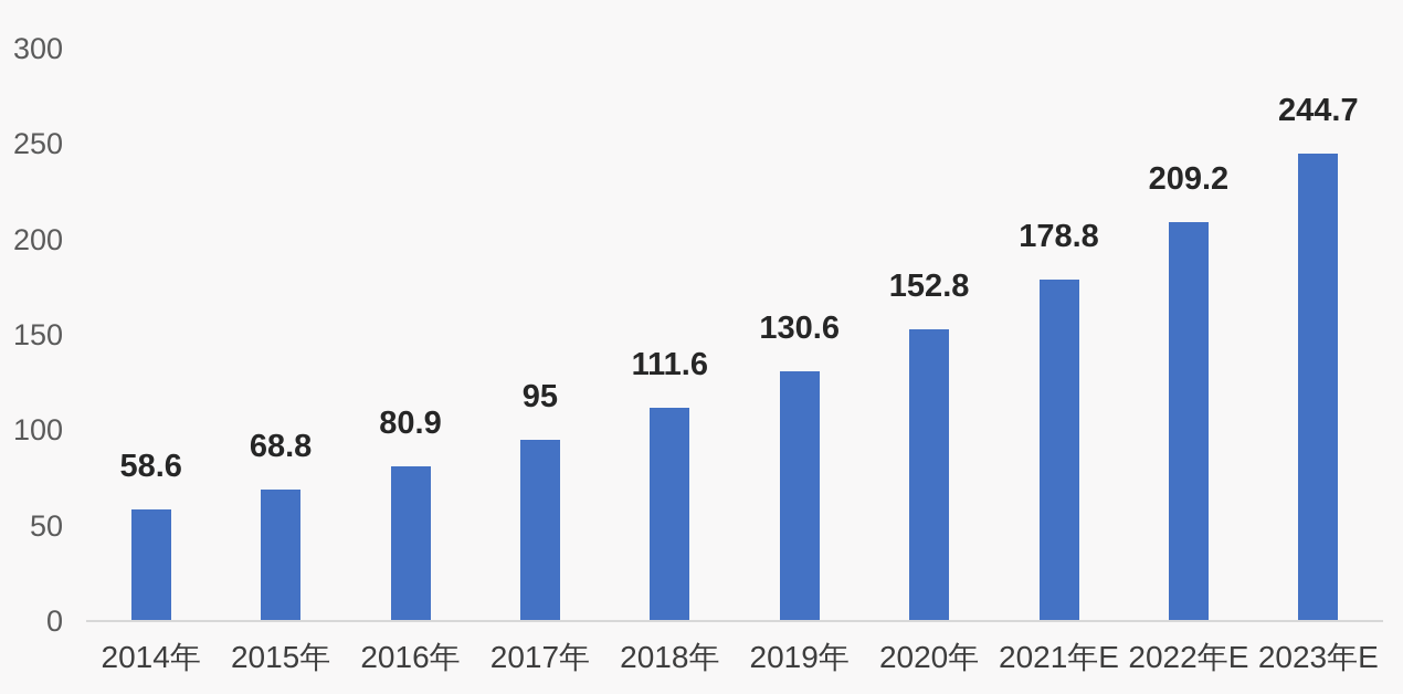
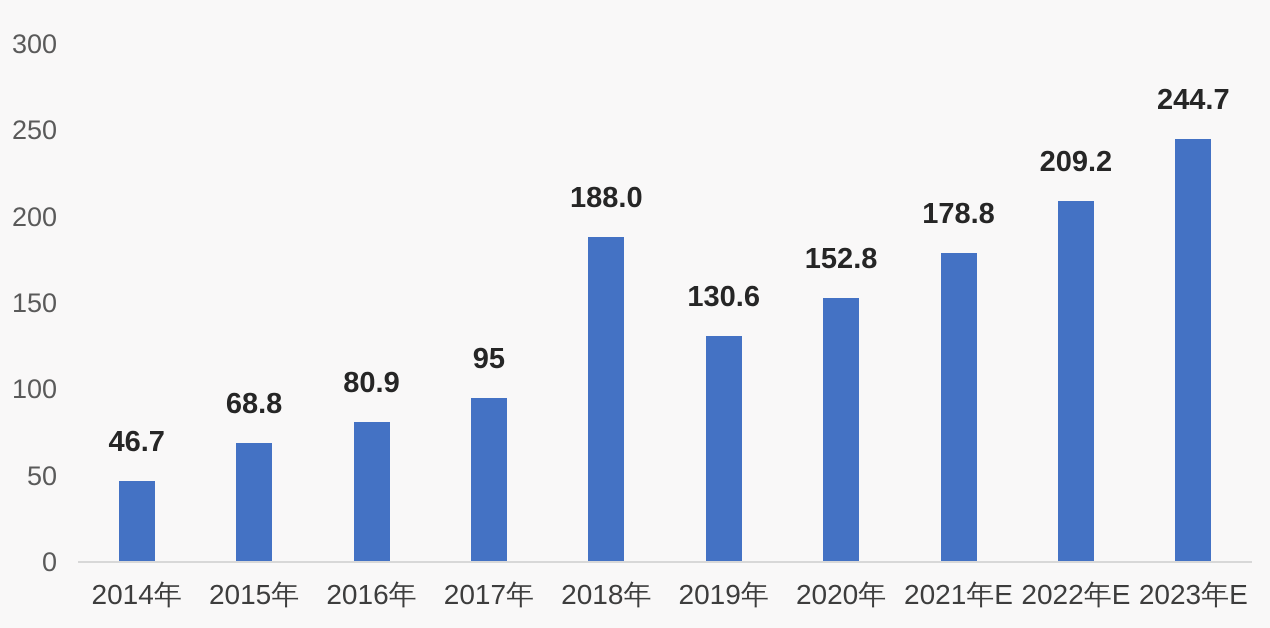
2014年: 58.6 -> 46.7
2018年: 111.6 -> 188.0
